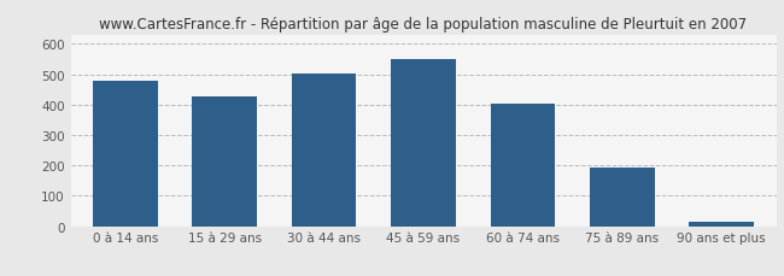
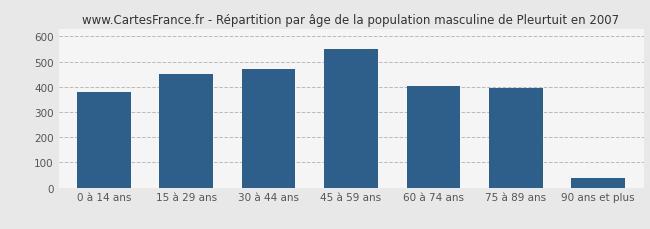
0 à 14 ans: 480 -> 380
15 à 29 ans: 428 -> 450
30 à 44 ans: 504 -> 470
75 à 89 ans: 193 -> 395
90 ans et plus: 15 -> 40
